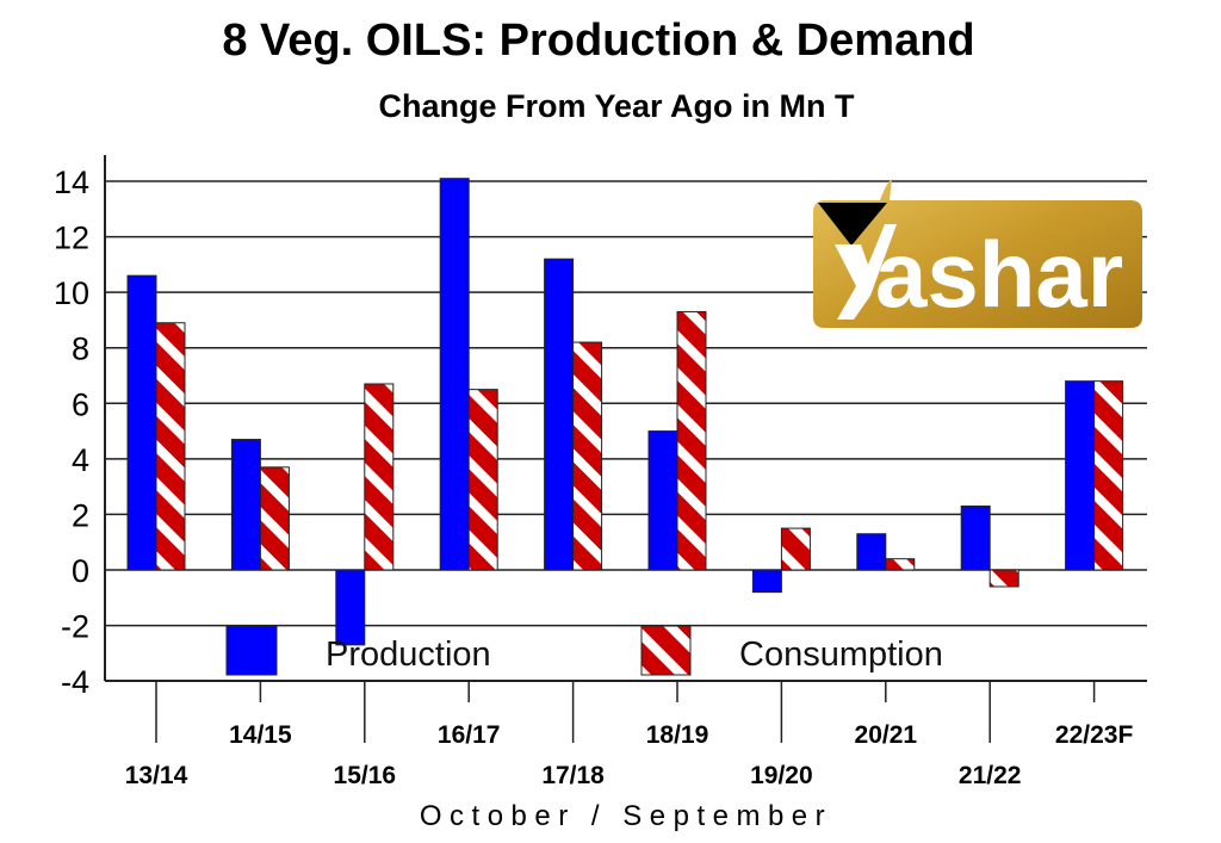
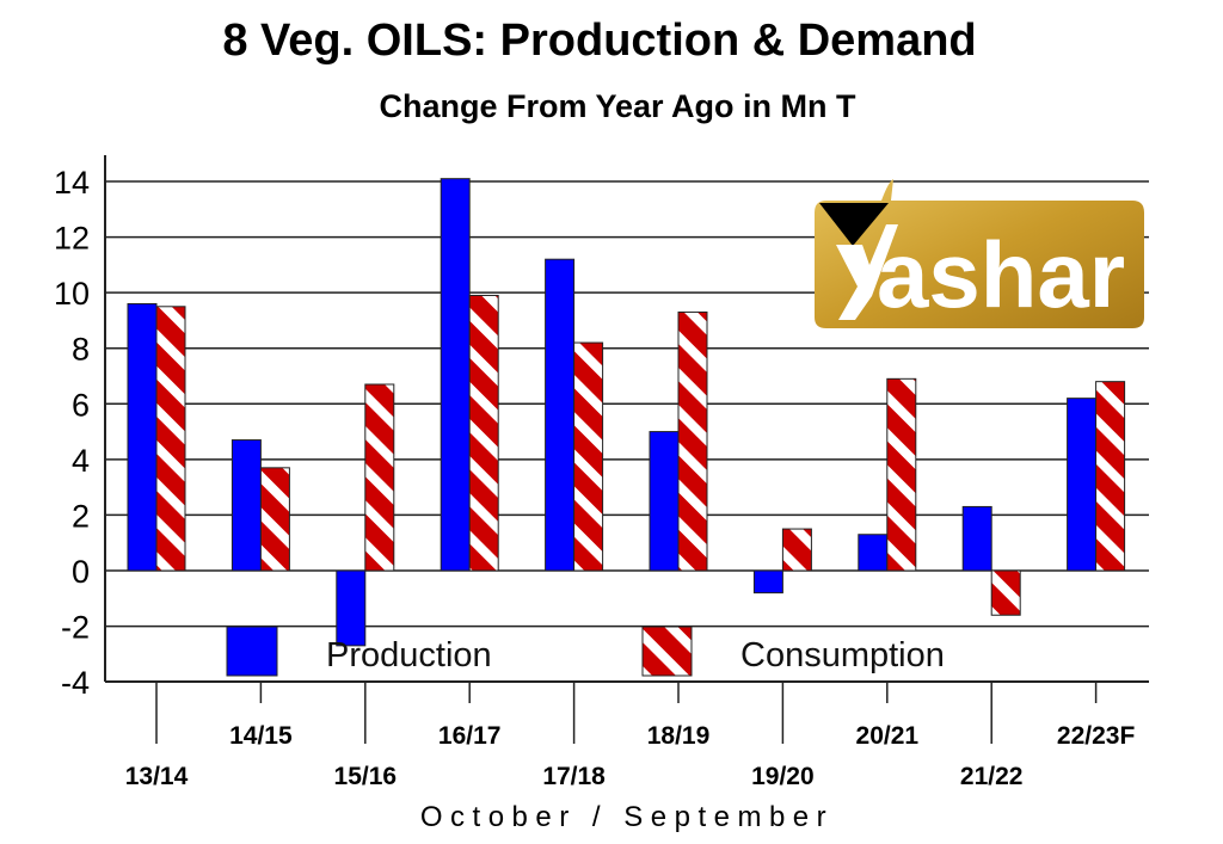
Production/13/14: 10.6 -> 9.6
Consumption/13/14: 8.9 -> 9.5
Consumption/16/17: 6.5 -> 9.9
Consumption/20/21: 0.4 -> 6.9
Consumption/21/22: -0.6 -> -1.6
Production/22/23F: 6.8 -> 6.2
